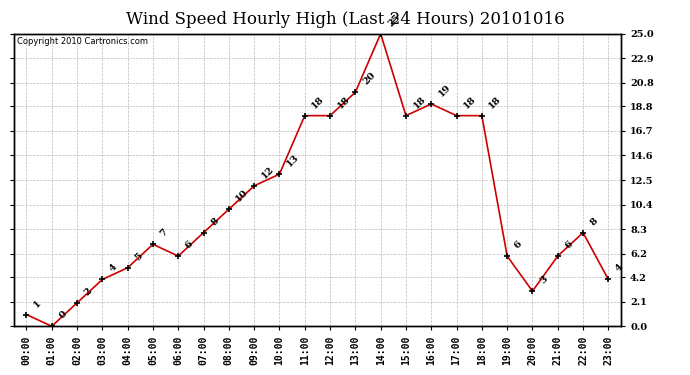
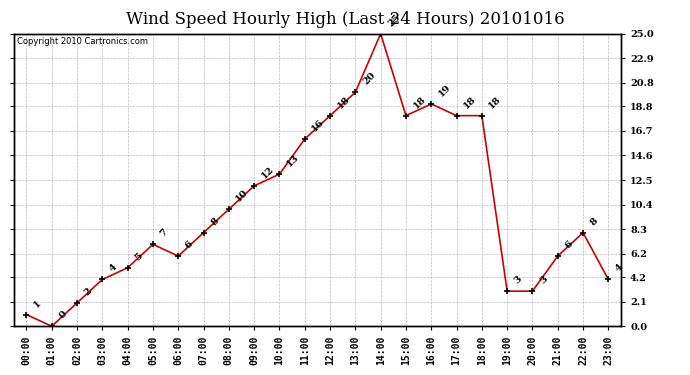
11:00: 18 -> 16
19:00: 6 -> 3
